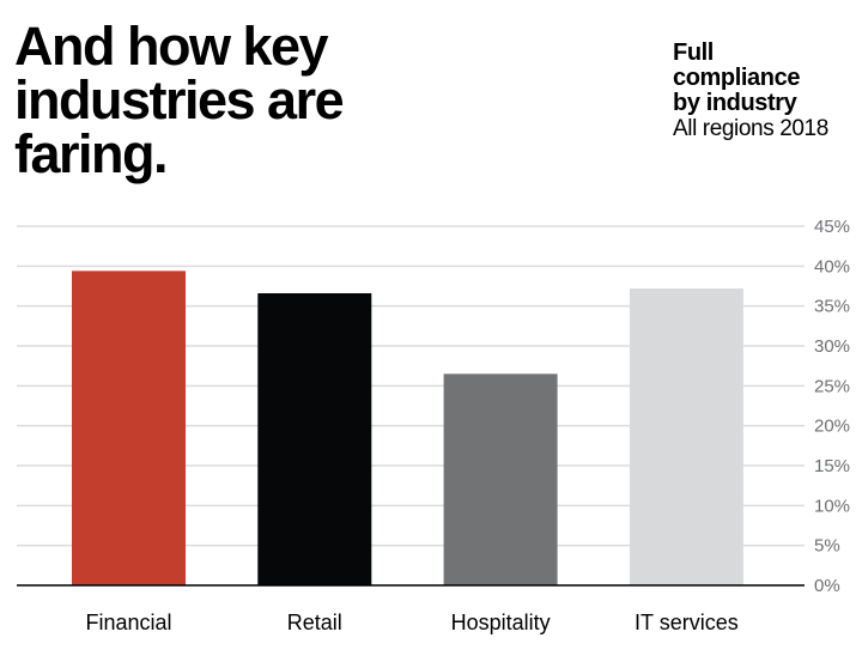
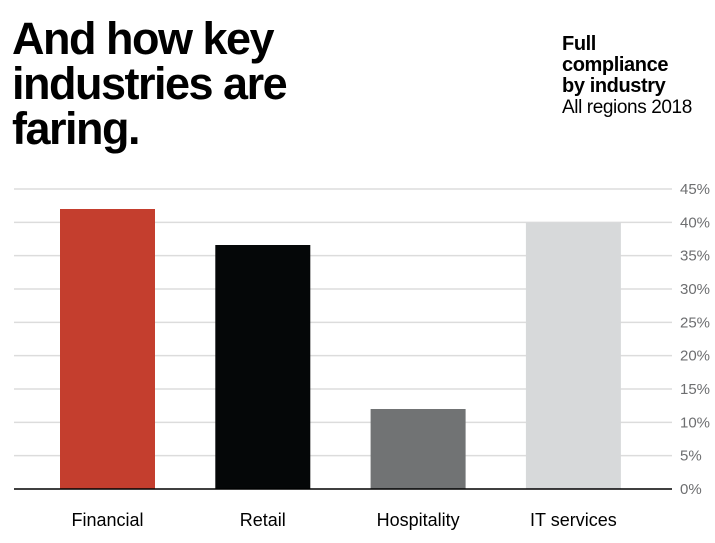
Financial: 39% -> 42%
Hospitality: 26% -> 12%
IT services: 37% -> 40%
